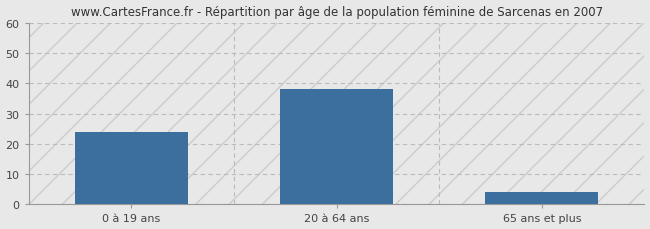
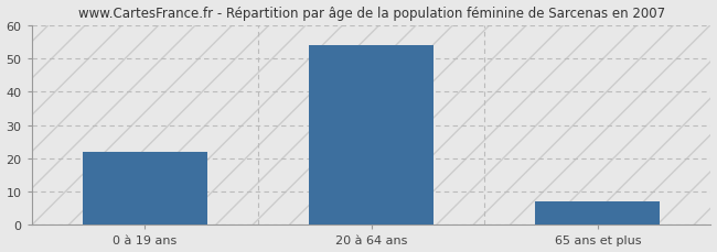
0 à 19 ans: 24 -> 22
20 à 64 ans: 38 -> 54
65 ans et plus: 4 -> 7
